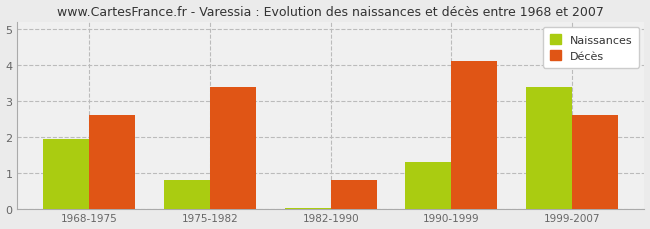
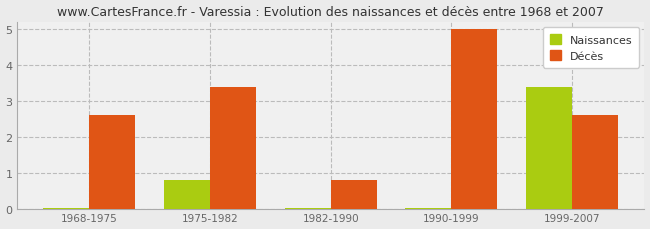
Naissances/1968-1975: 1.95 -> 0.04
Naissances/1990-1999: 1.30 -> 0.04
Décès/1990-1999: 4.1 -> 5.0
